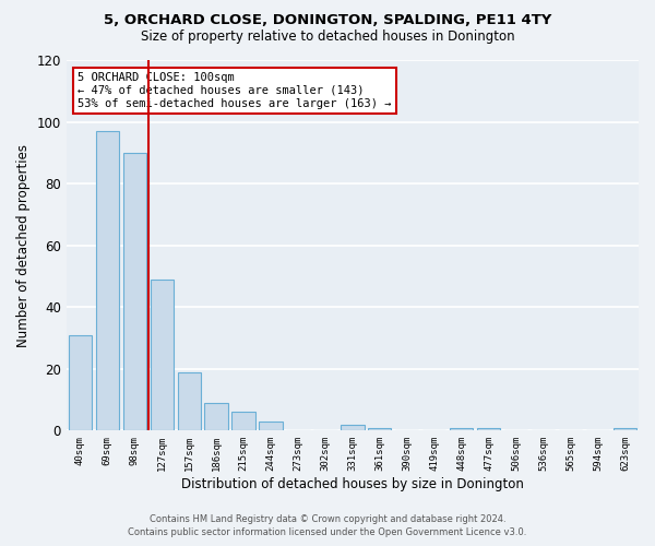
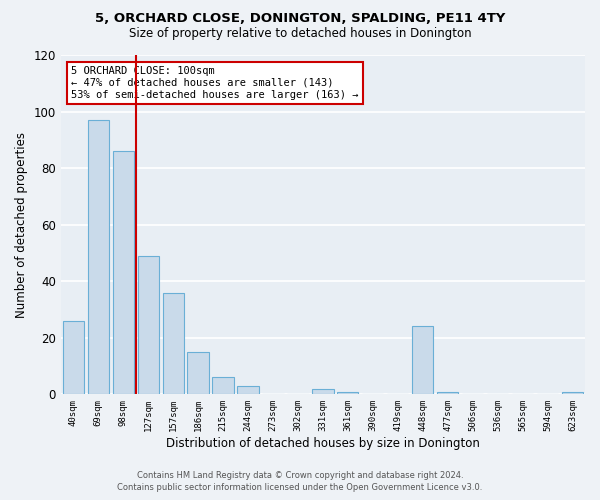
40sqm: 31 -> 26
98sqm: 90 -> 86
157sqm: 19 -> 36
186sqm: 9 -> 15
448sqm: 1 -> 24
